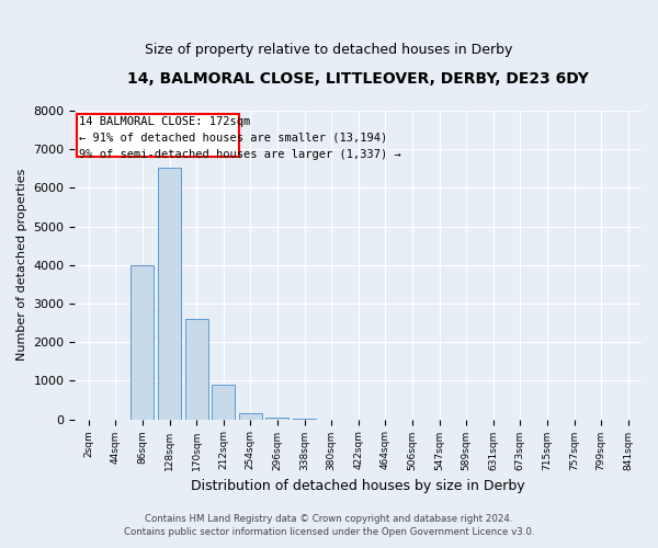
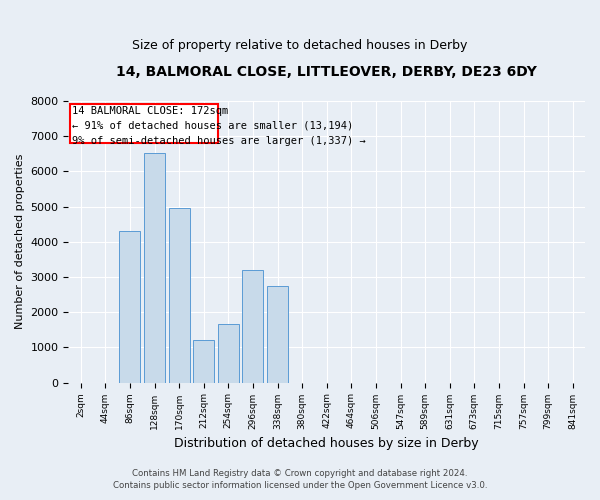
86sqm: 3980 -> 4300
170sqm: 2590 -> 4950
212sqm: 890 -> 1200
254sqm: 150 -> 1650
296sqm: 40 -> 3200
338sqm: 10 -> 2750
